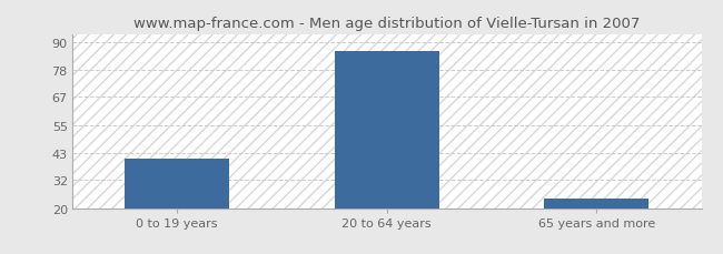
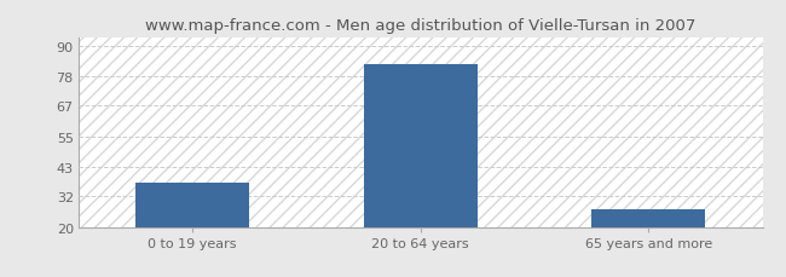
0 to 19 years: 41 -> 37
20 to 64 years: 86 -> 83
65 years and more: 24 -> 27
